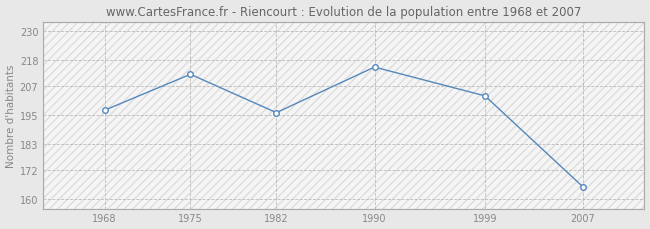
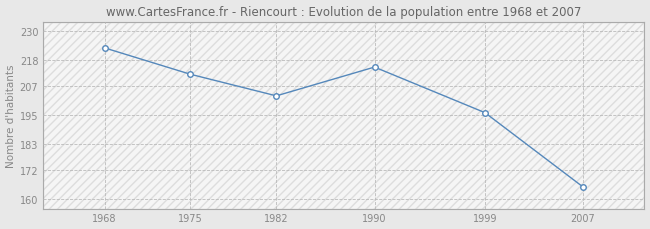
1968: 197 -> 223
1982: 196 -> 203
1999: 203 -> 196
